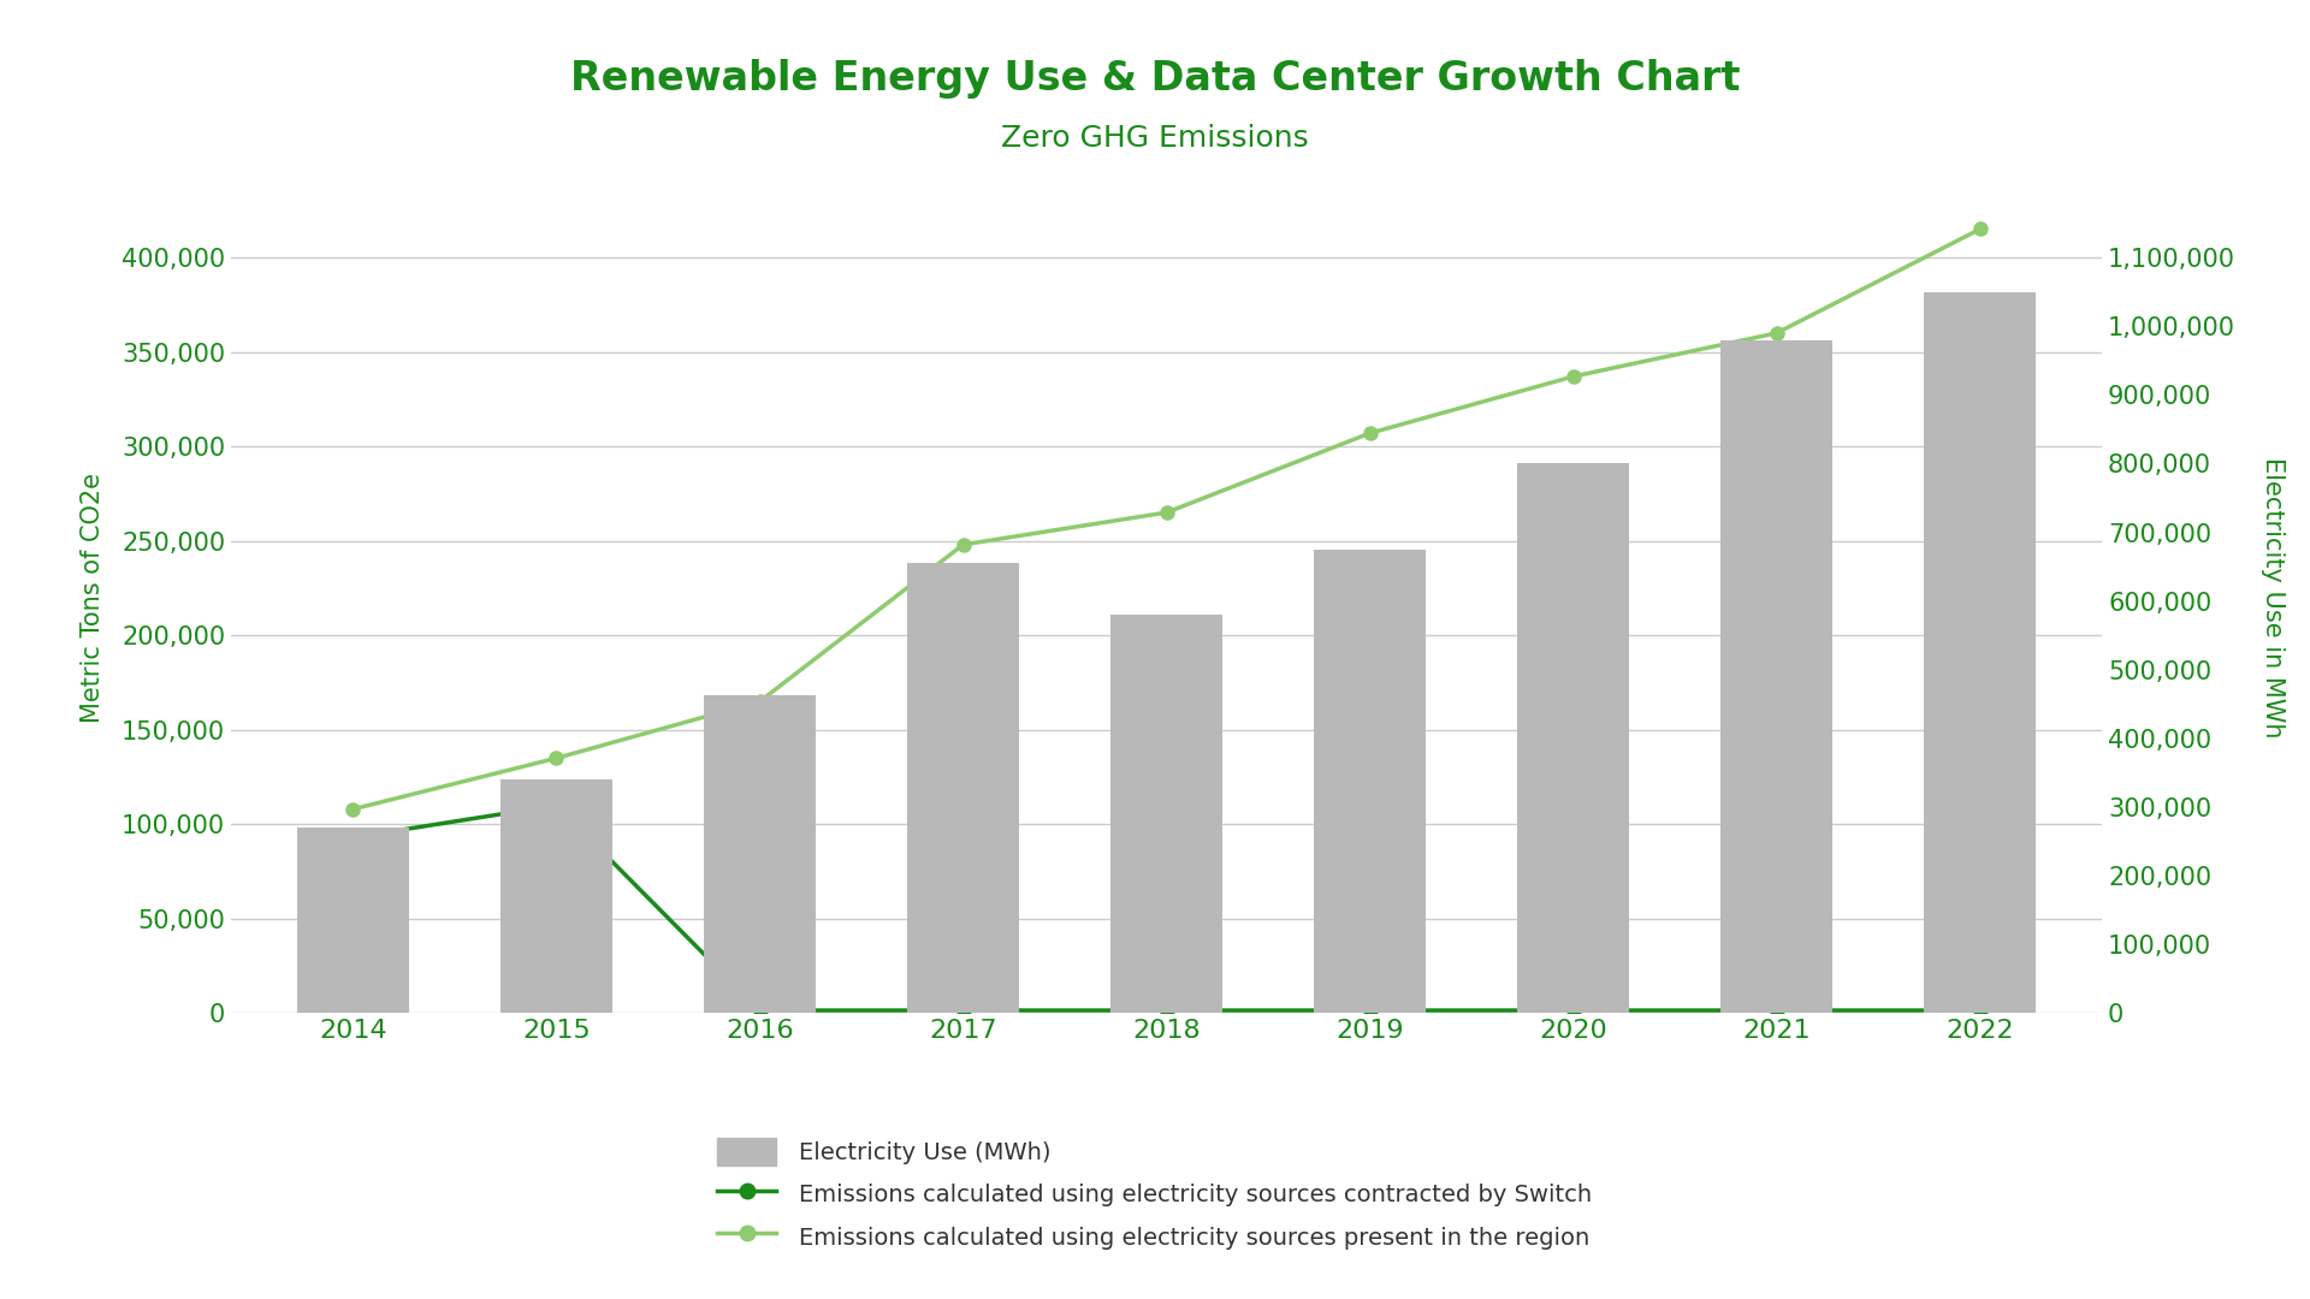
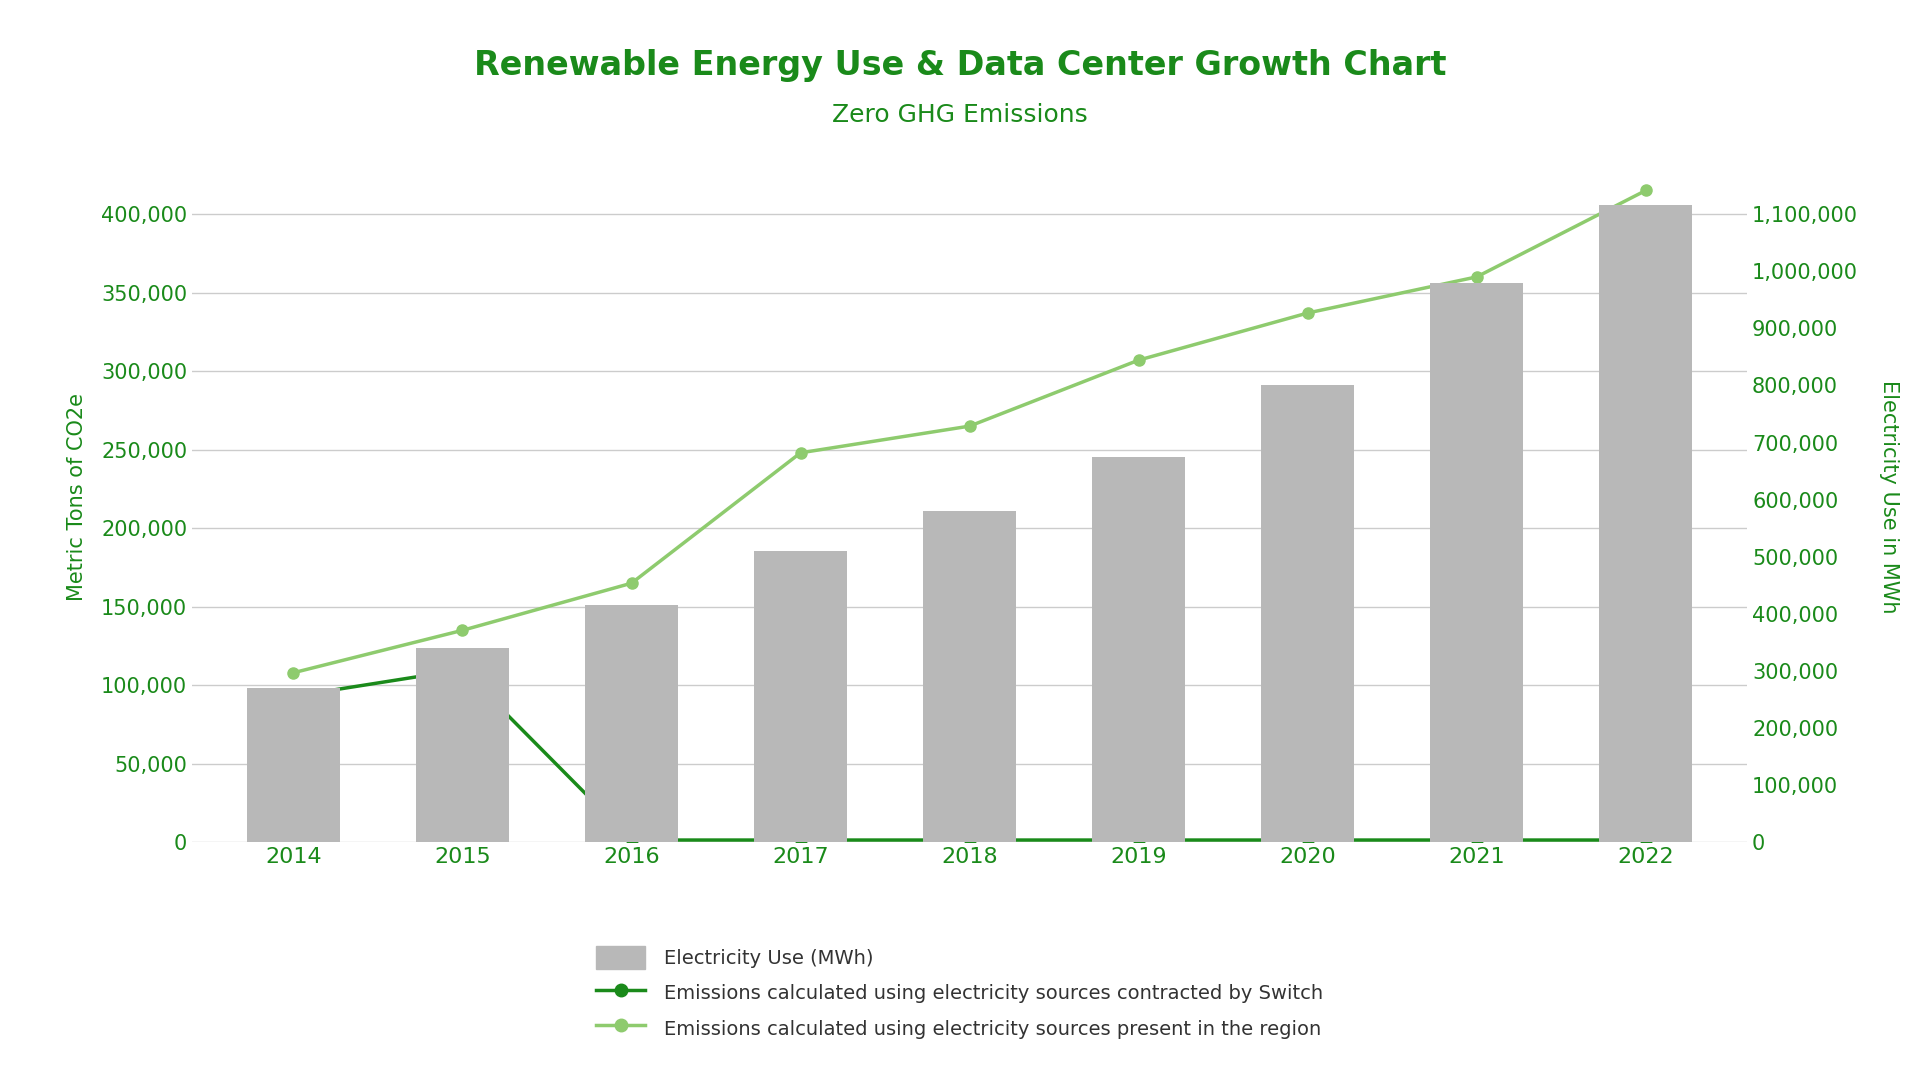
Electricity Use (MWh)/2016: 462,000 -> 415,000
Electricity Use (MWh)/2017: 656,000 -> 510,000
Electricity Use (MWh)/2022: 1,050,000 -> 1,115,000
